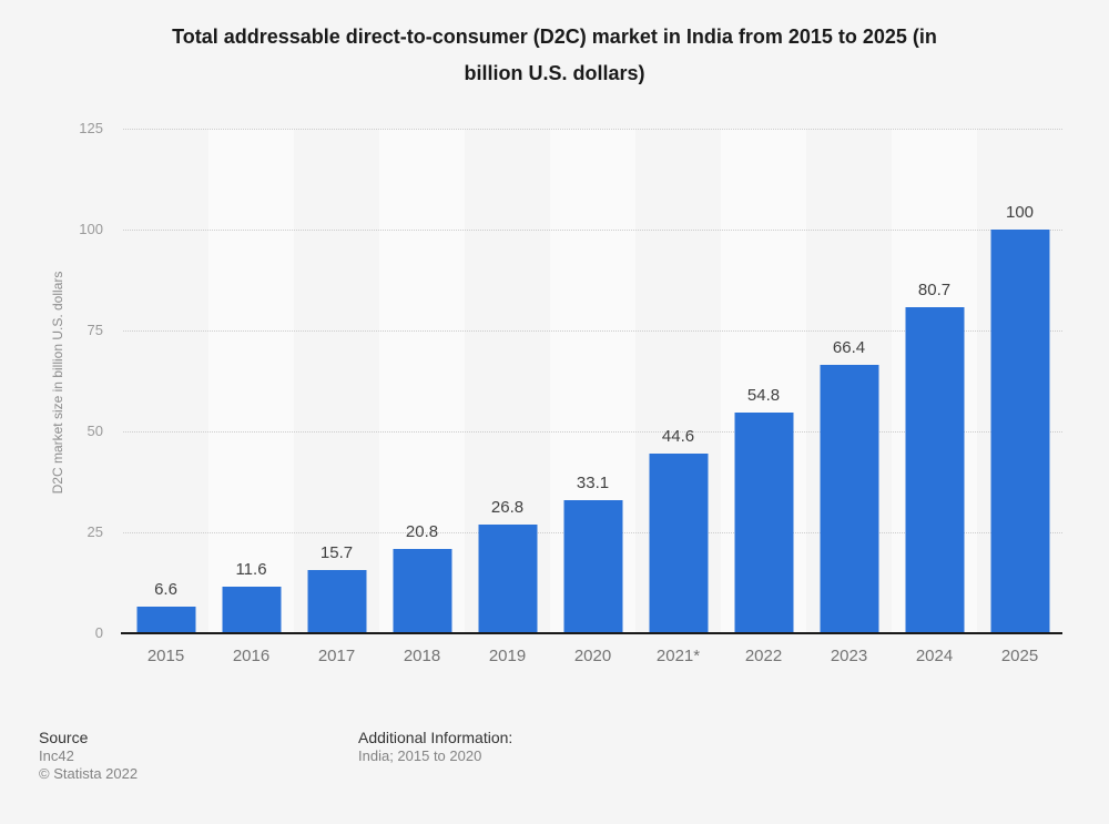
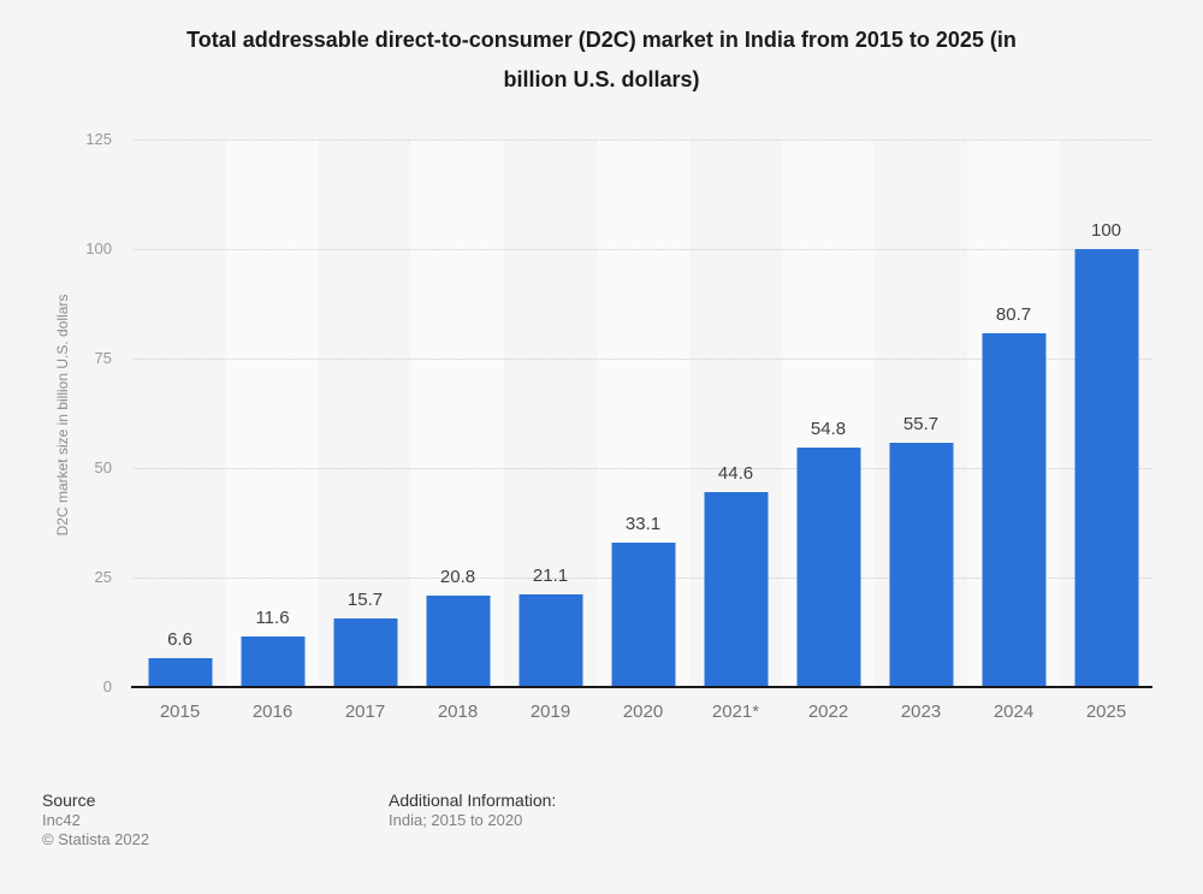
2019: 26.8 -> 21.1
2023: 66.4 -> 55.7
